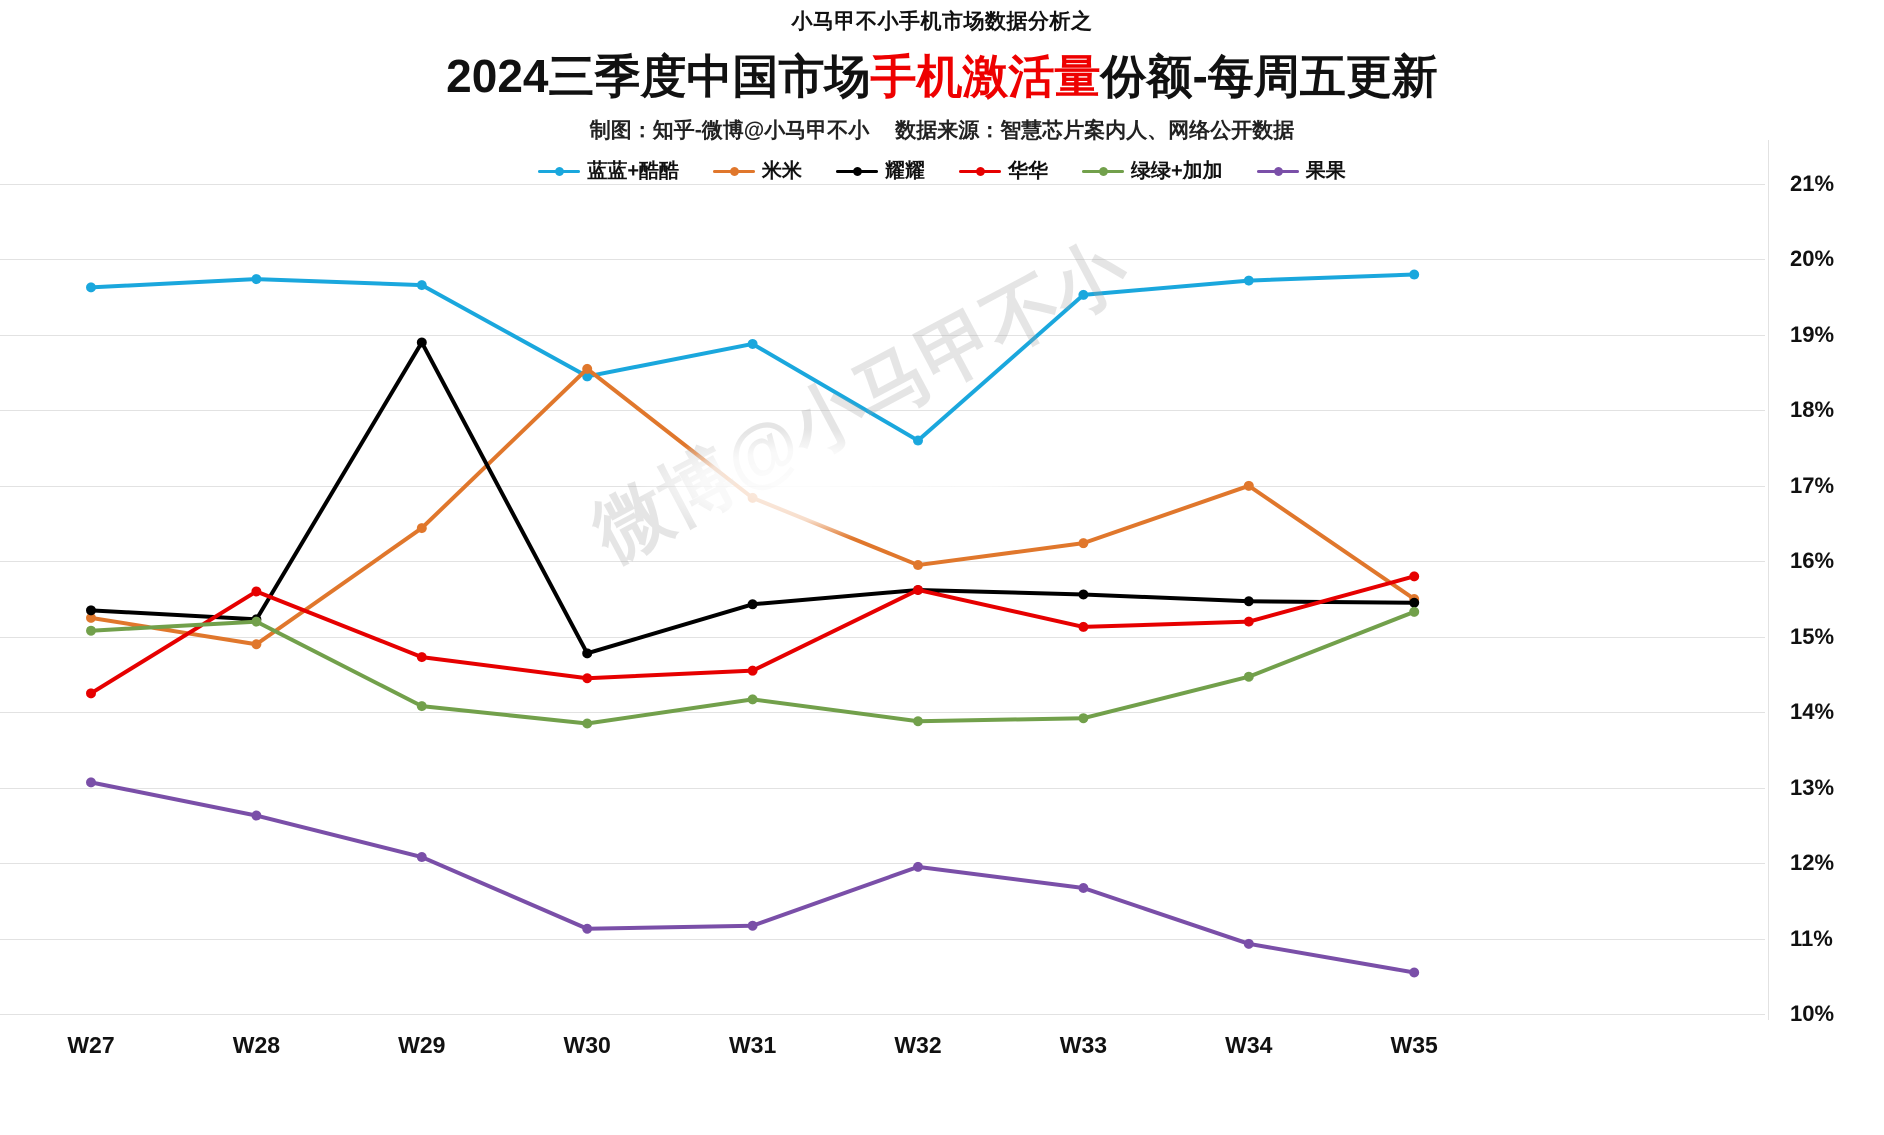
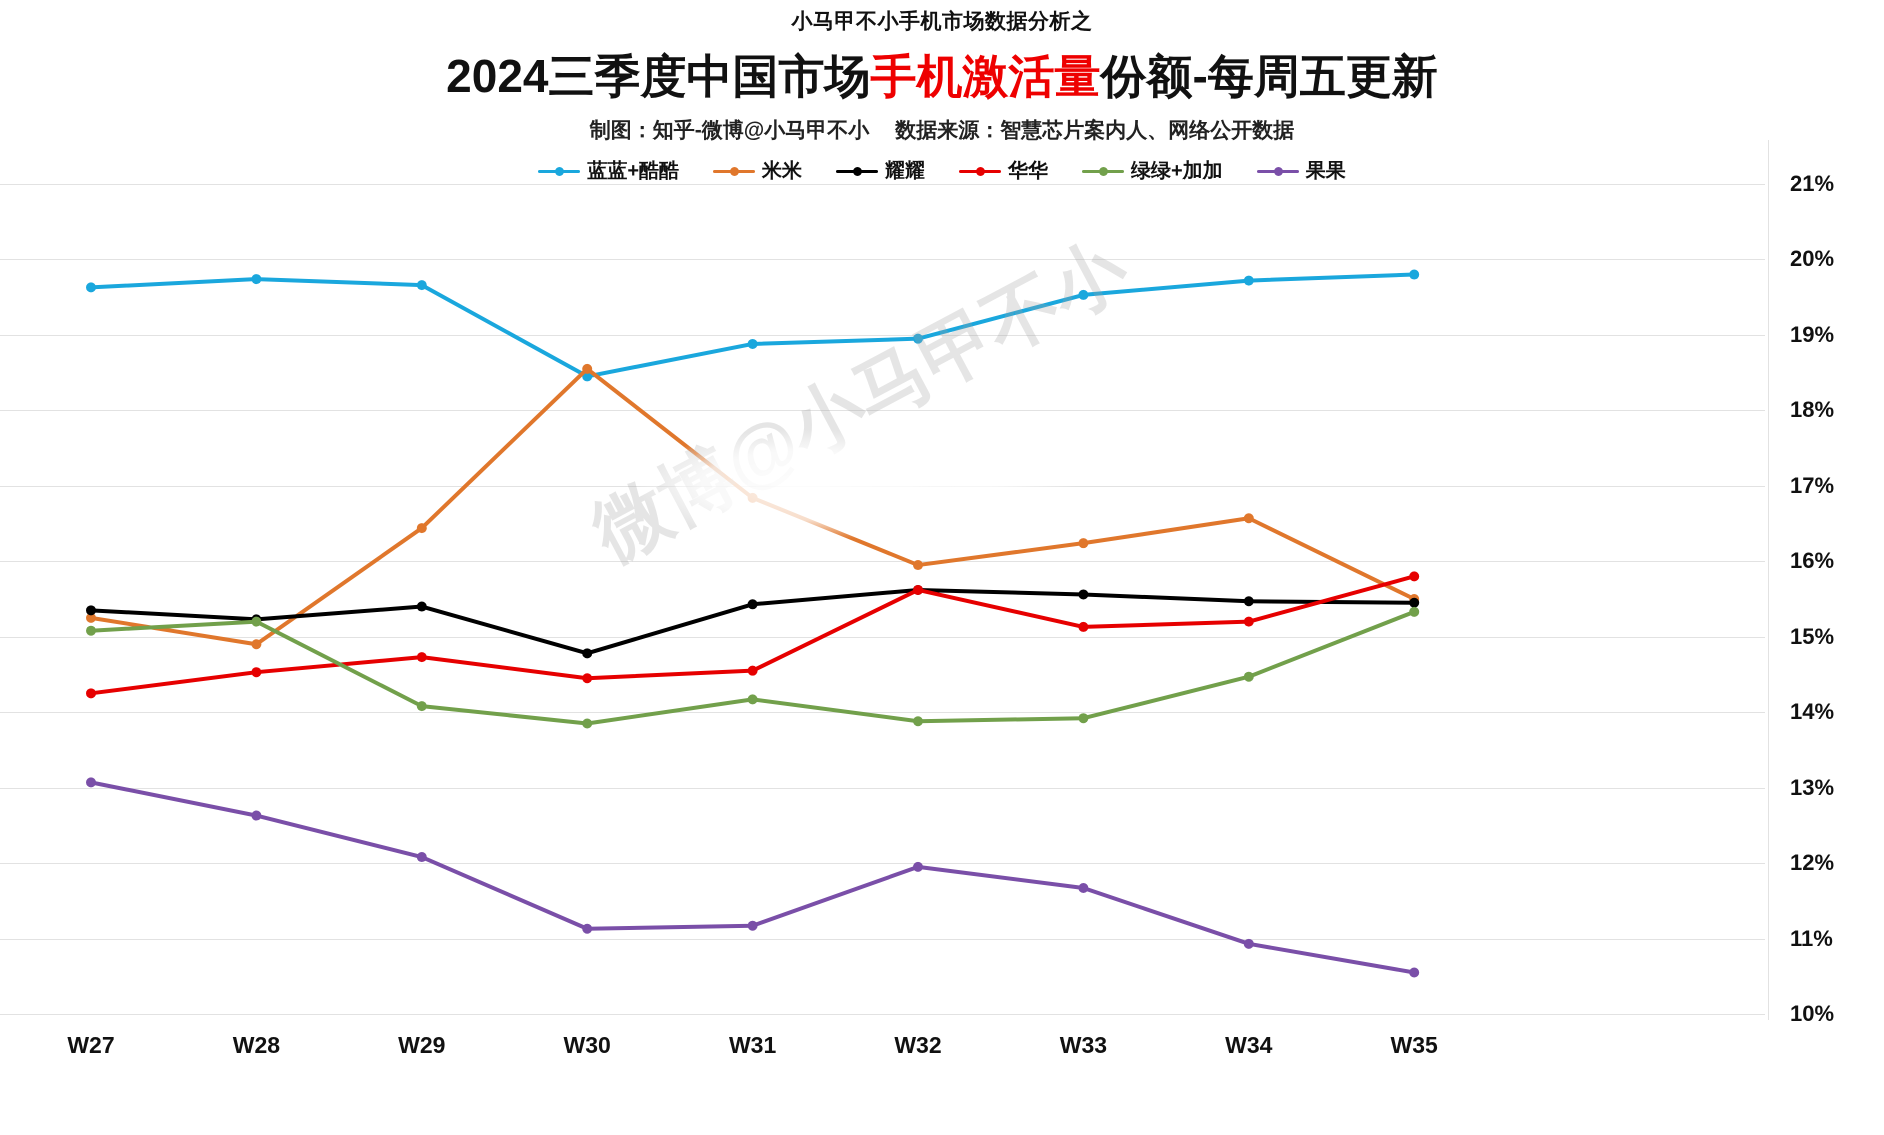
华华/W28: 15.6% -> 14.5%
耀耀/W29: 18.9% -> 15.4%
蓝蓝+酷酷/W32: 17.6% -> 18.9%
米米/W34: 17.0% -> 16.6%
